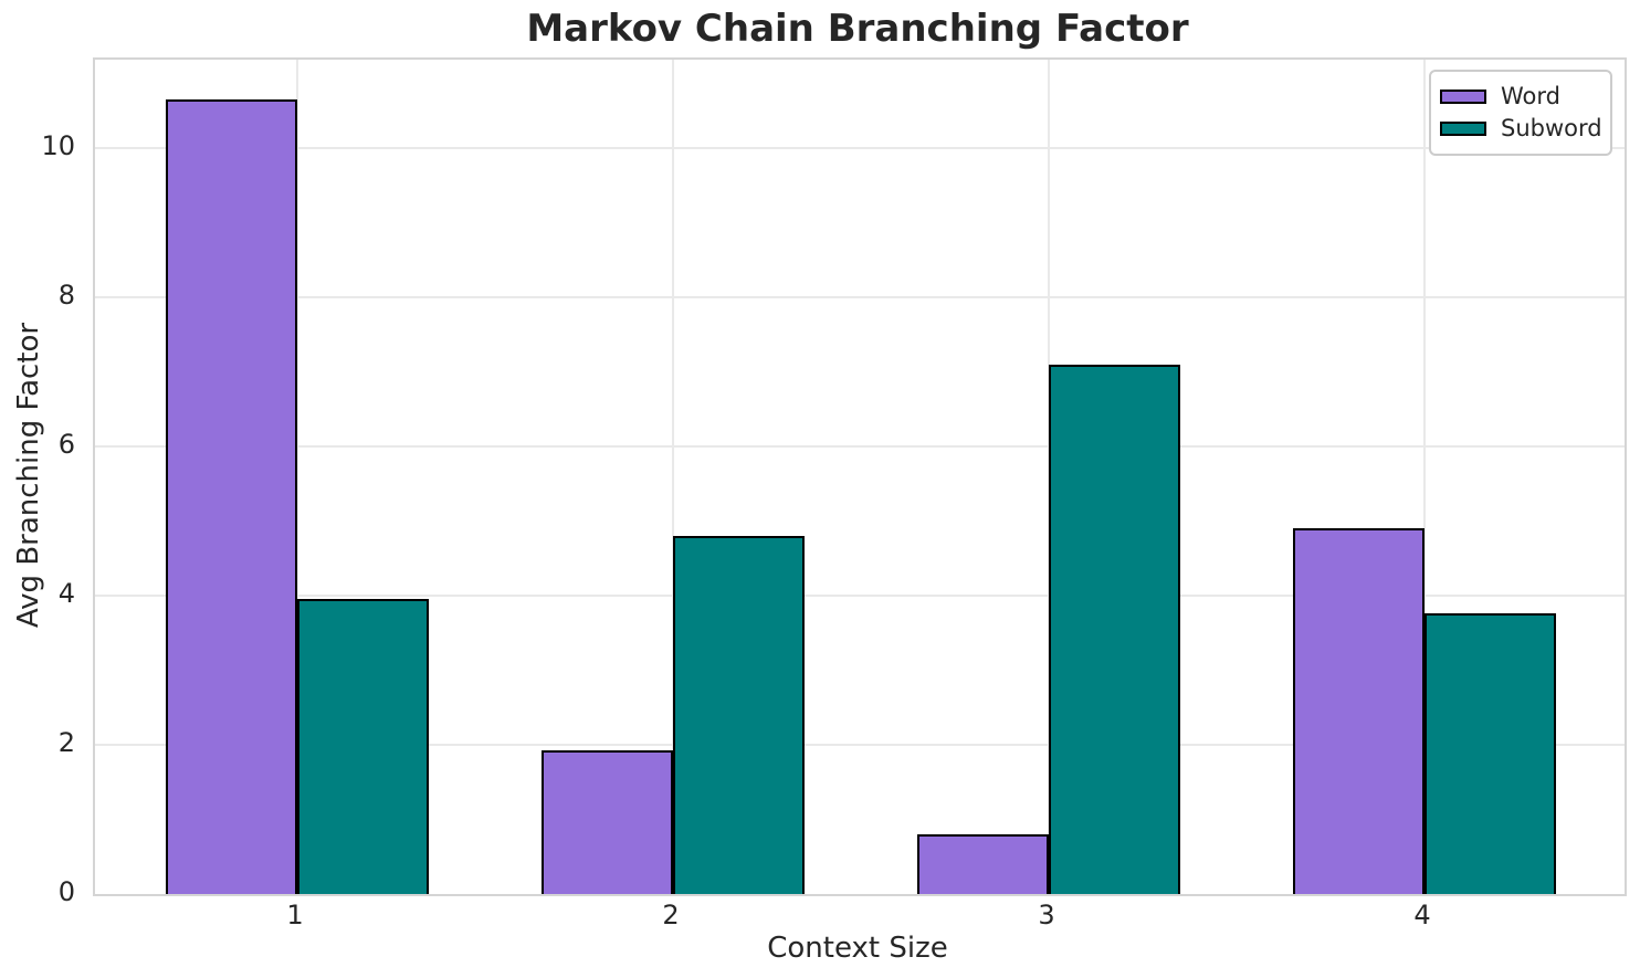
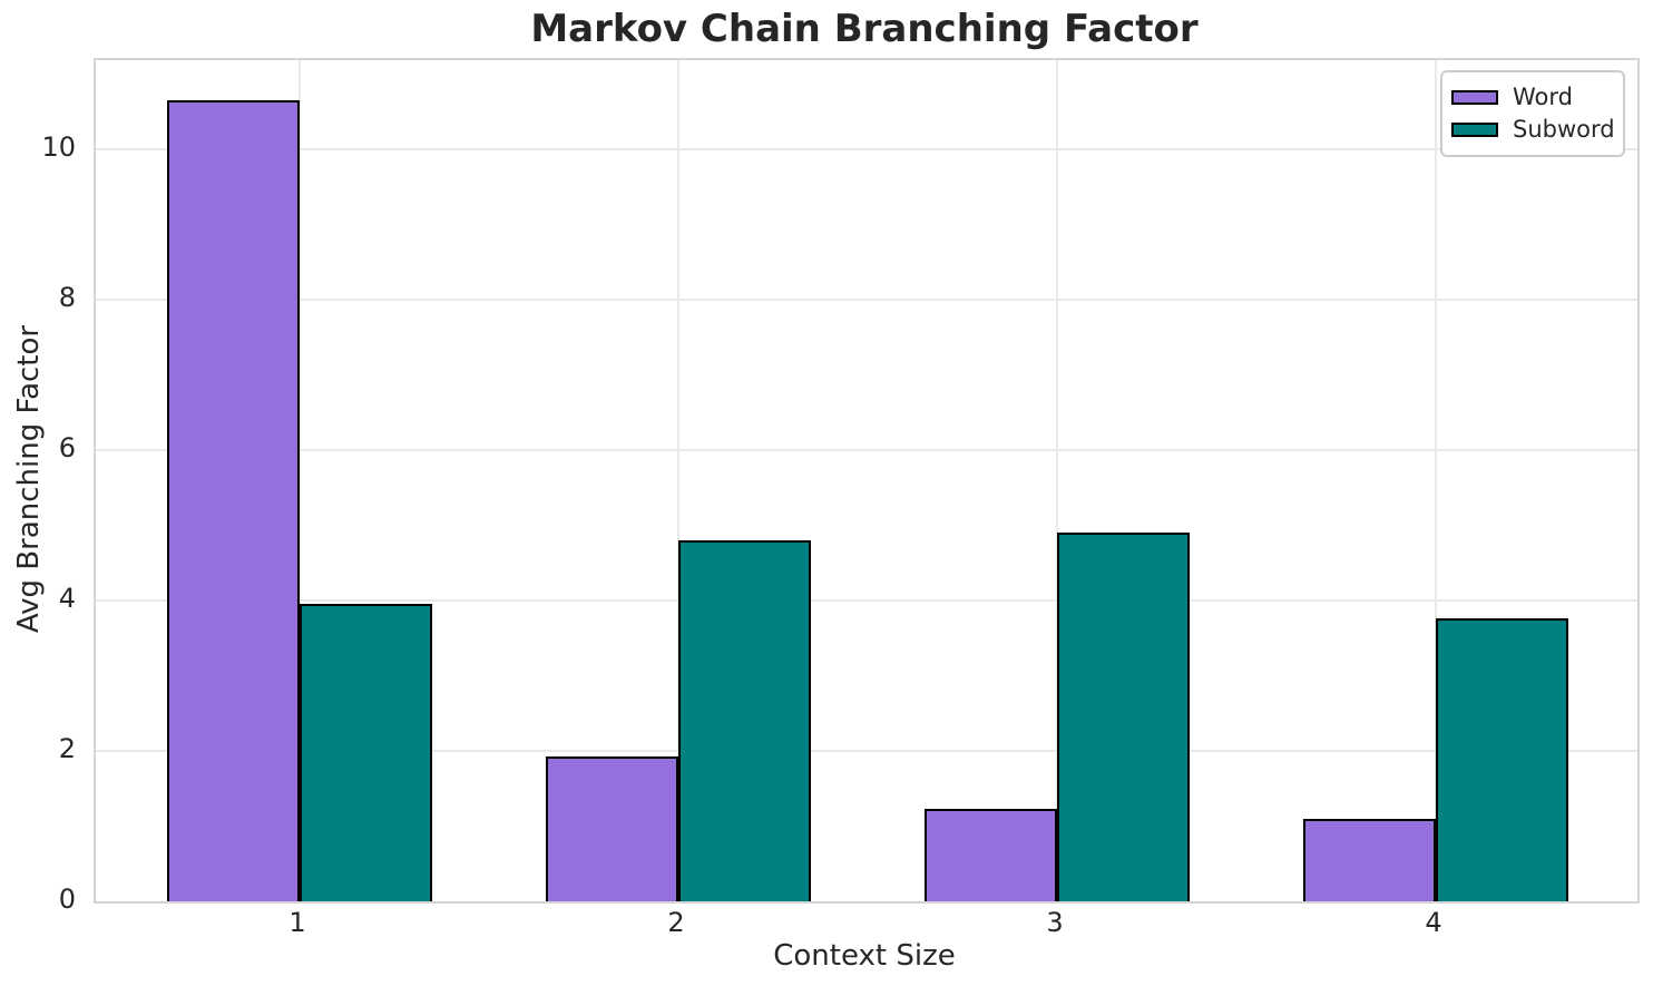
Word/3: 0.8 -> 1.2
Subword/3: 7.1 -> 4.9
Word/4: 4.9 -> 1.1
